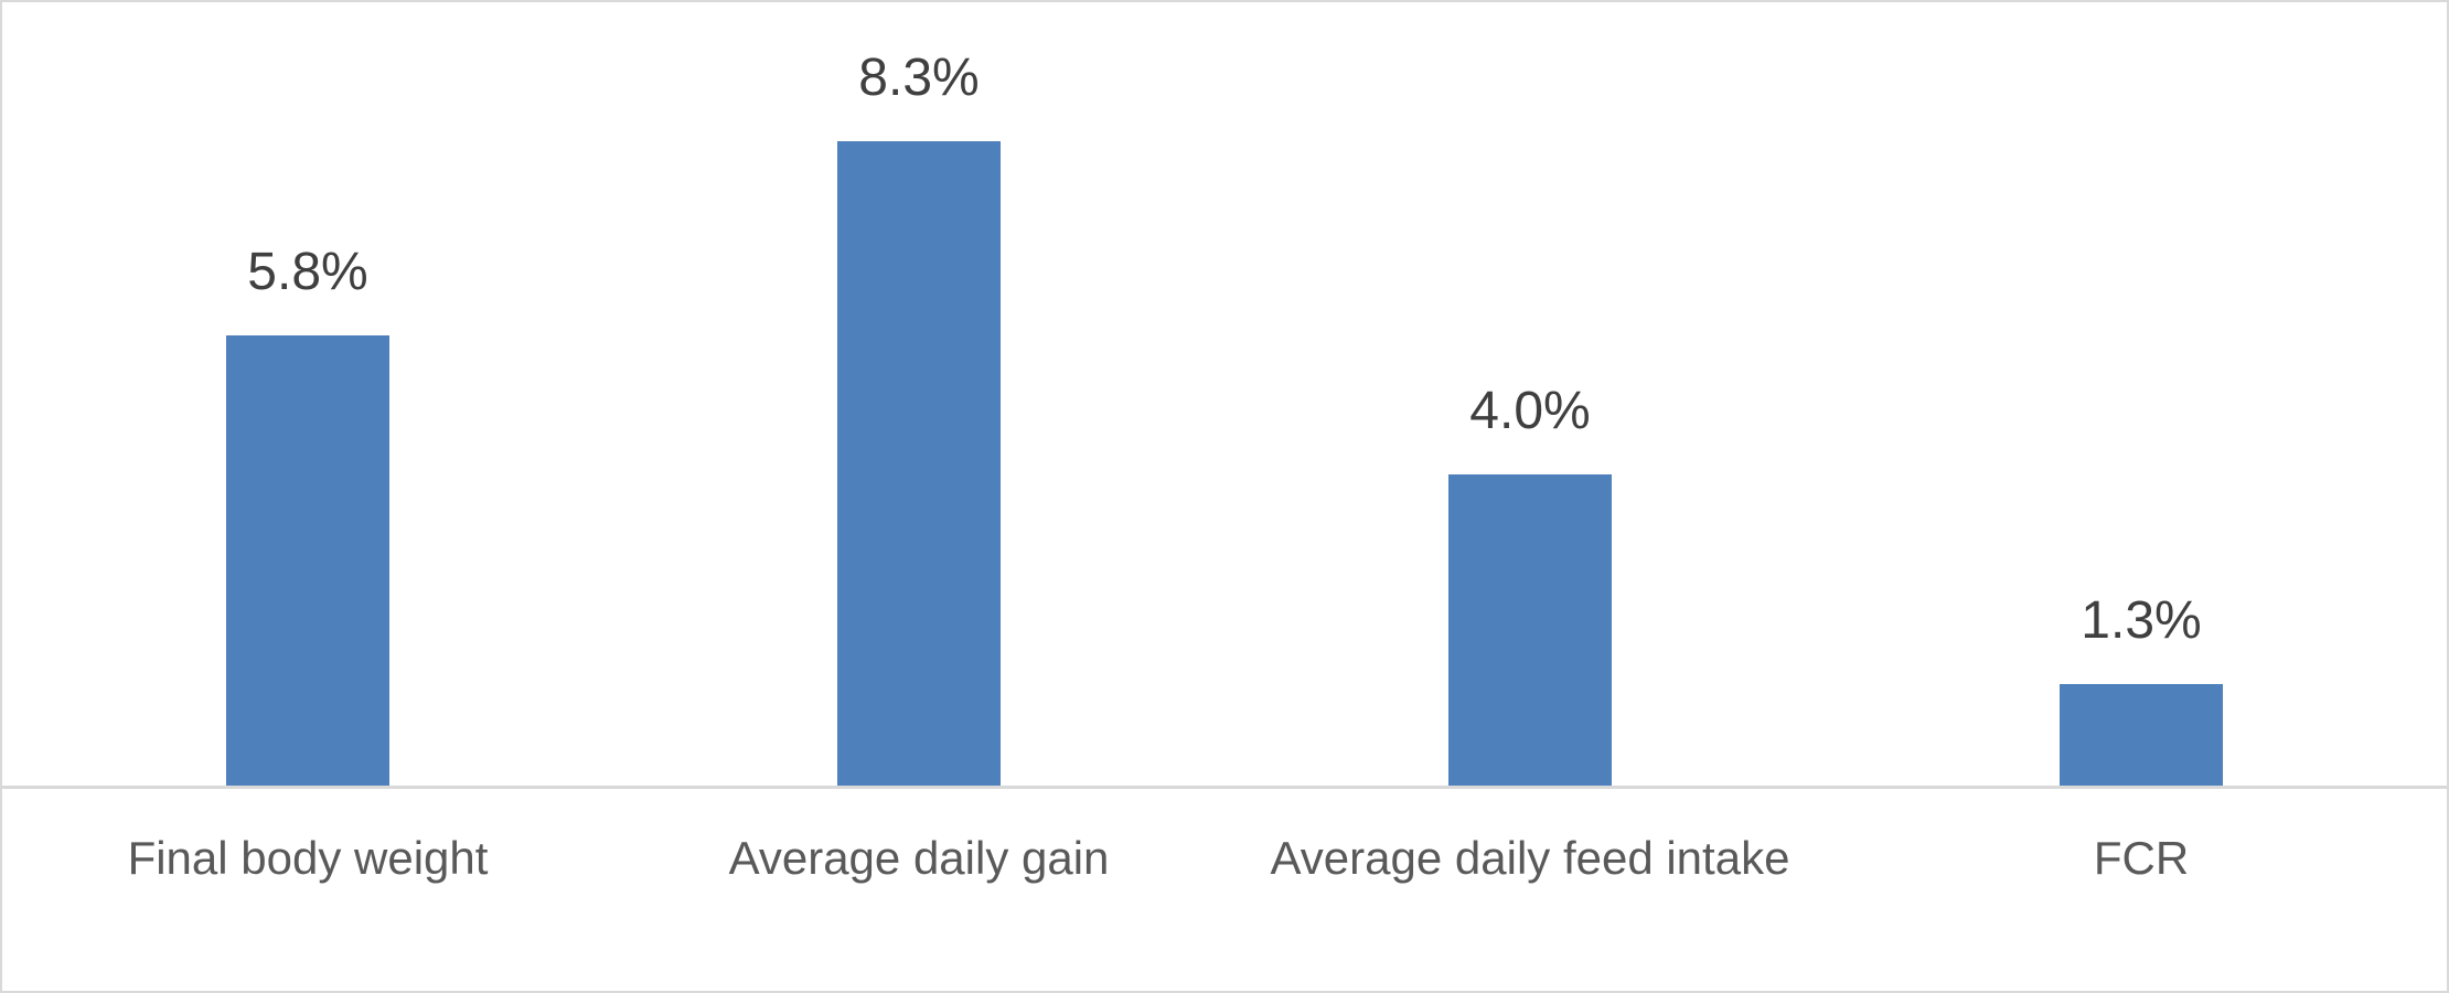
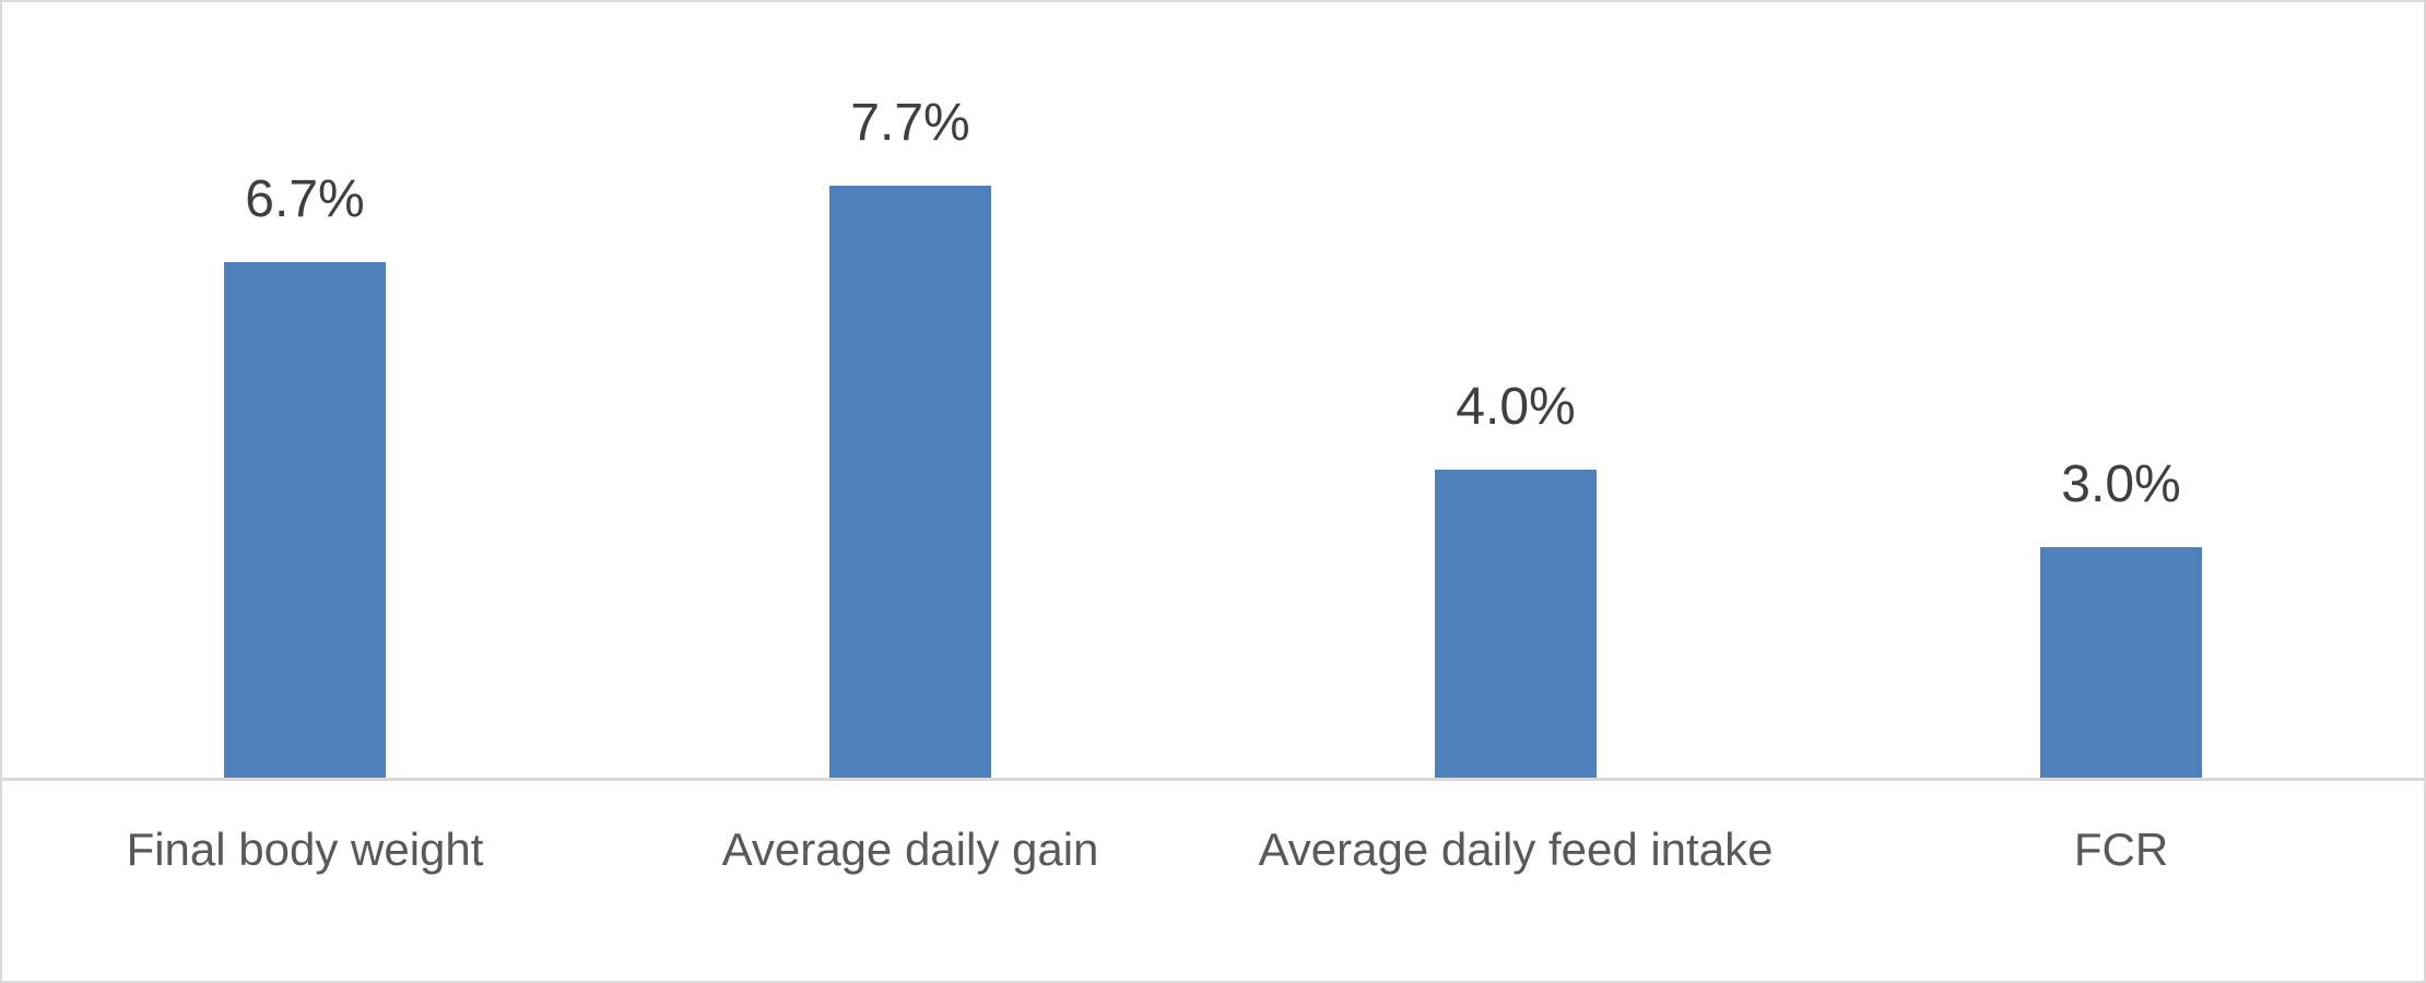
Final body weight: 5.8% -> 6.7%
Average daily gain: 8.3% -> 7.7%
FCR: 1.3% -> 3.0%
